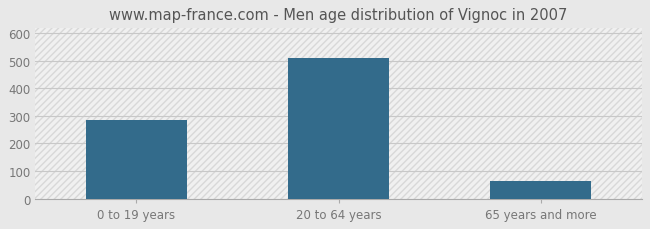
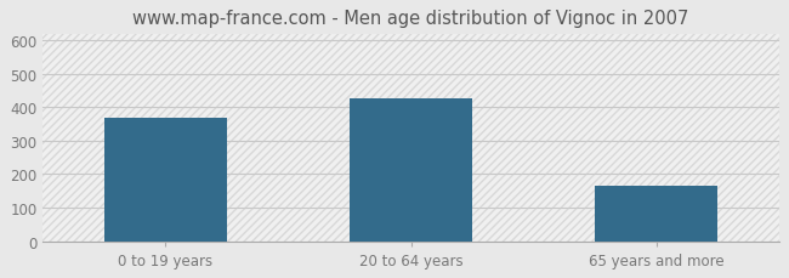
0 to 19 years: 285 -> 370
20 to 64 years: 510 -> 425
65 years and more: 65 -> 165
